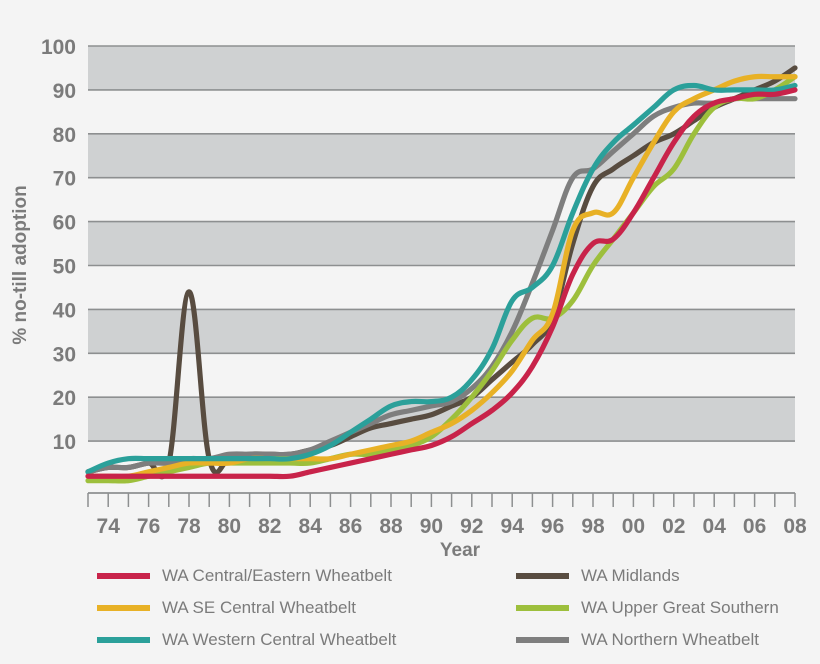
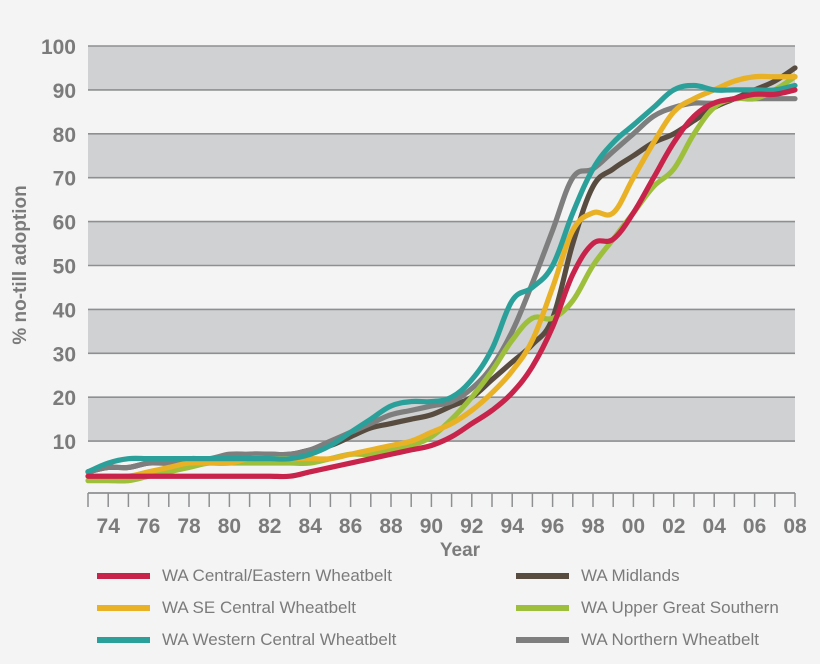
WA Midlands/78: 44 -> 5
WA SE Central Wheatbelt/96: 39 -> 45
